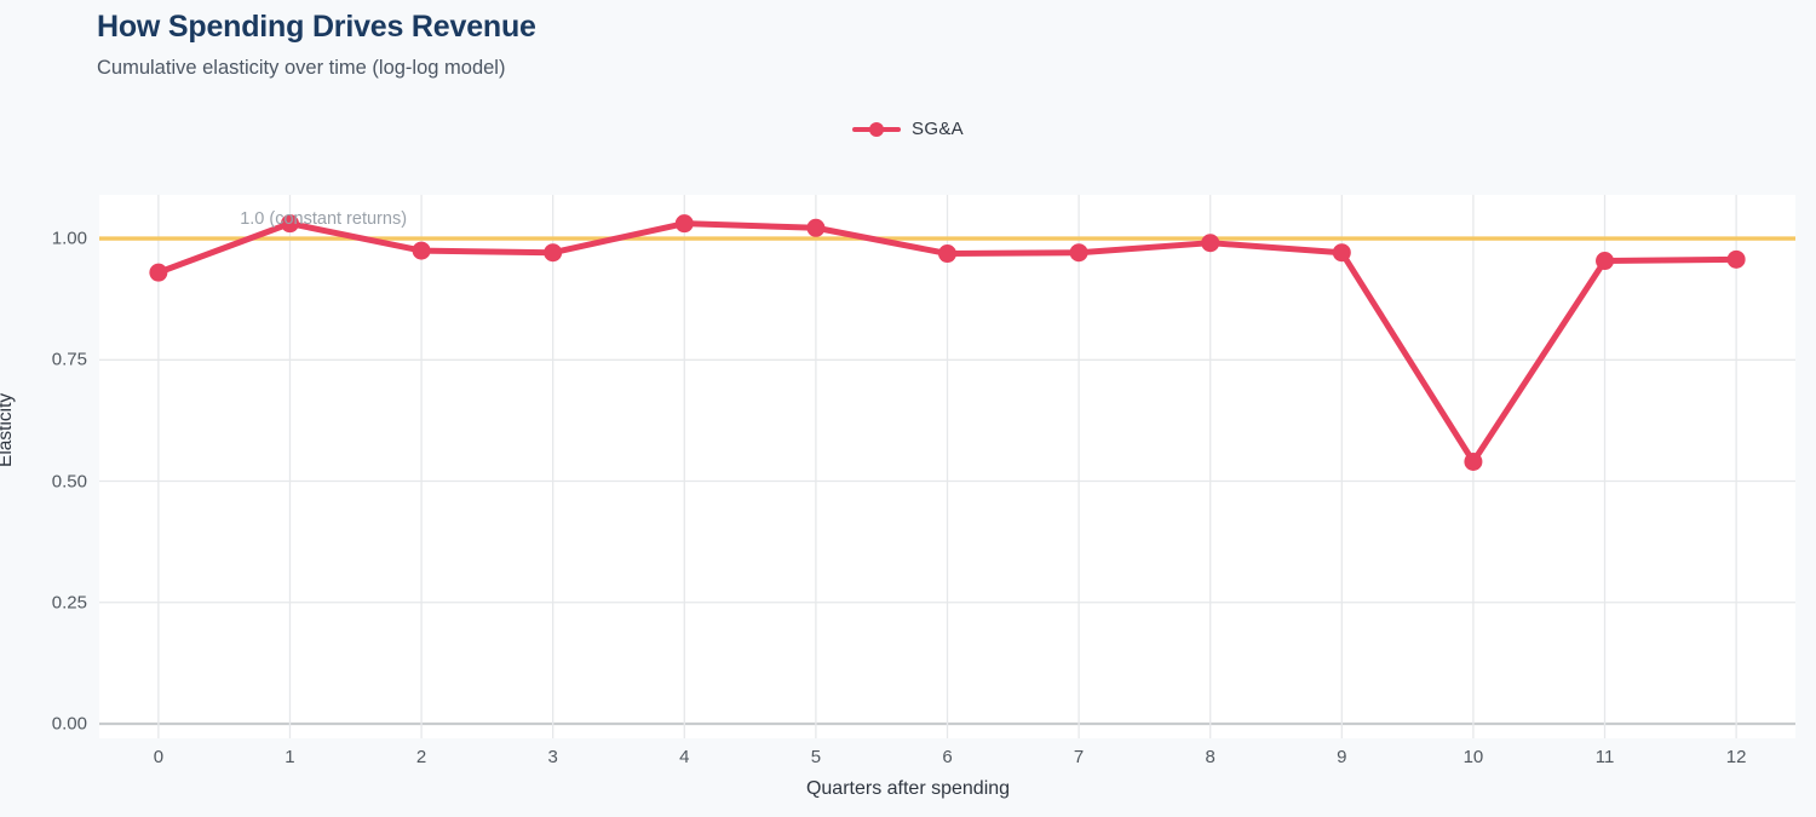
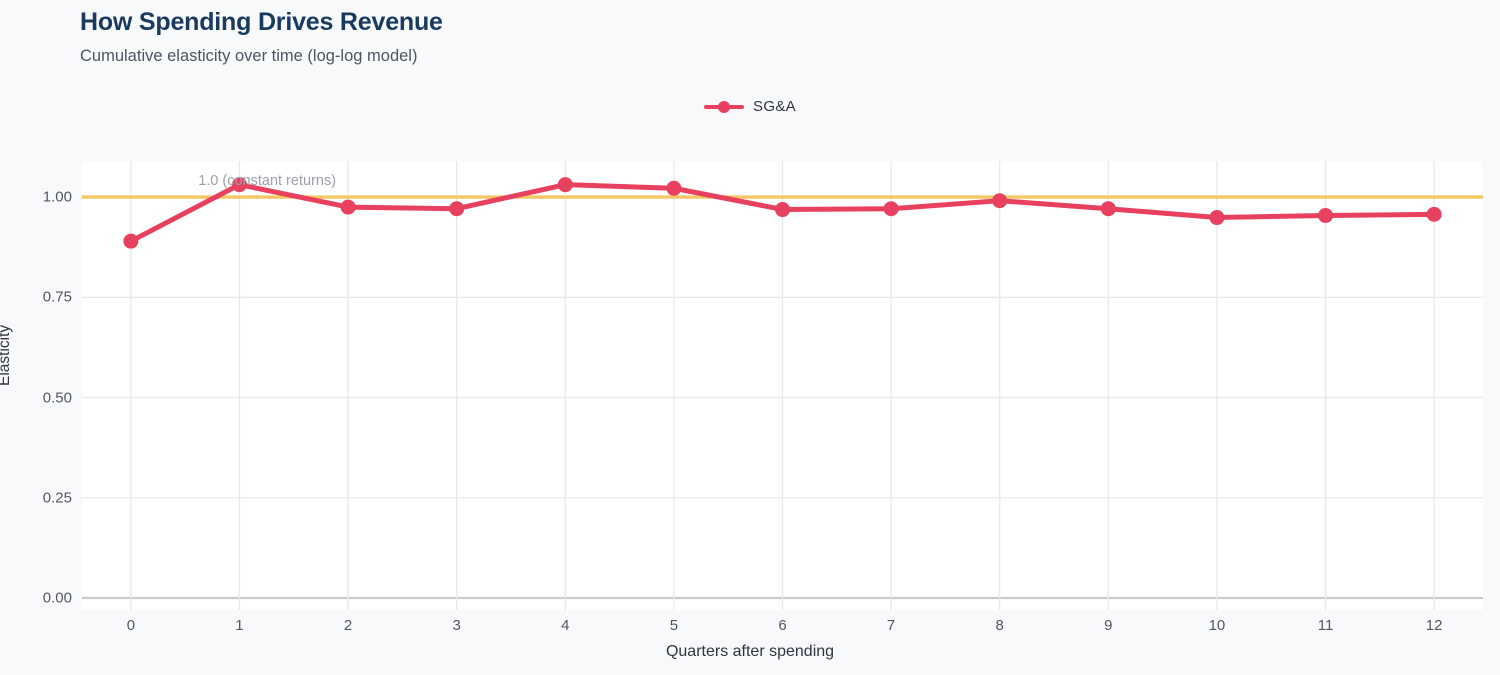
0: 0.93 -> 0.89
10: 0.54 -> 0.95
